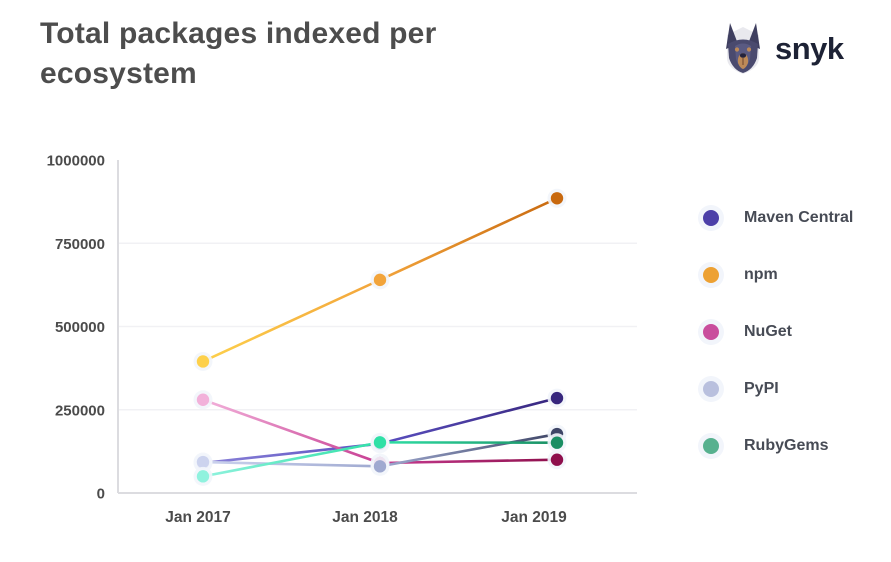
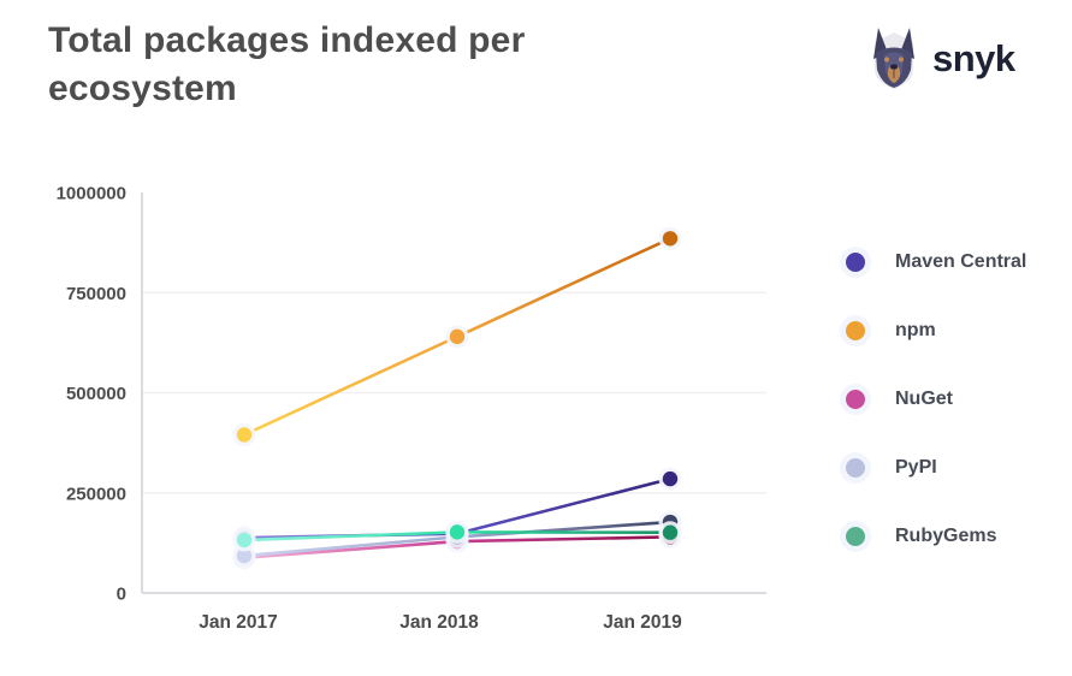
Maven Central/Jan 2017: 90000 -> 140000
NuGet/Jan 2017: 280000 -> 90000
RubyGems/Jan 2017: 50000 -> 130000
NuGet/Jan 2018: 90000 -> 130000
PyPI/Jan 2018: 80000 -> 140000
NuGet/Jan 2019: 100000 -> 140000
